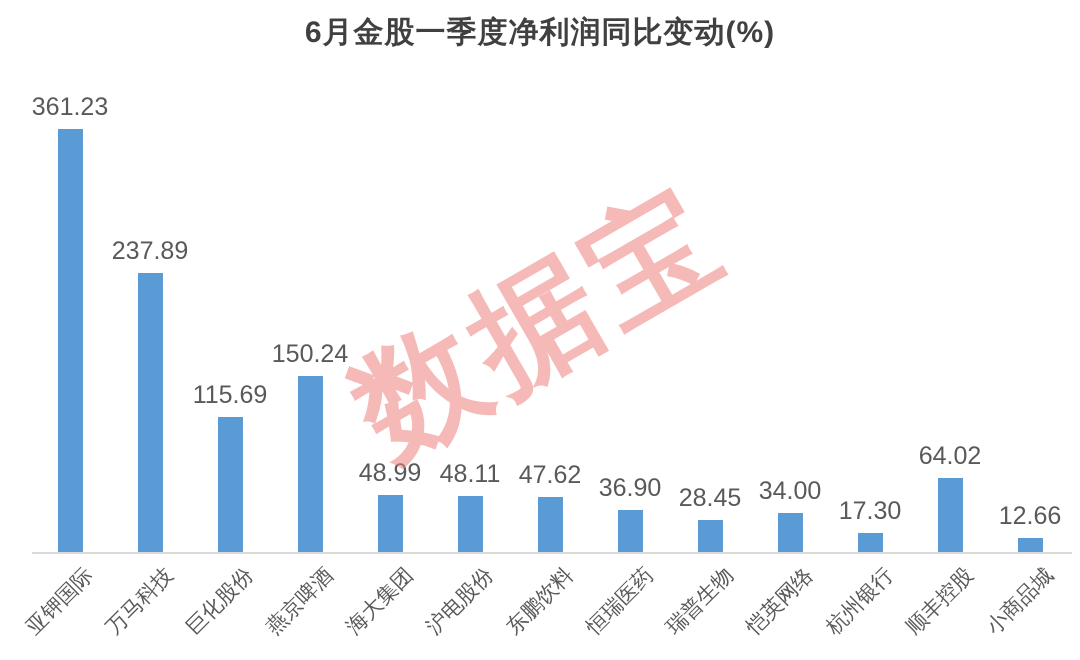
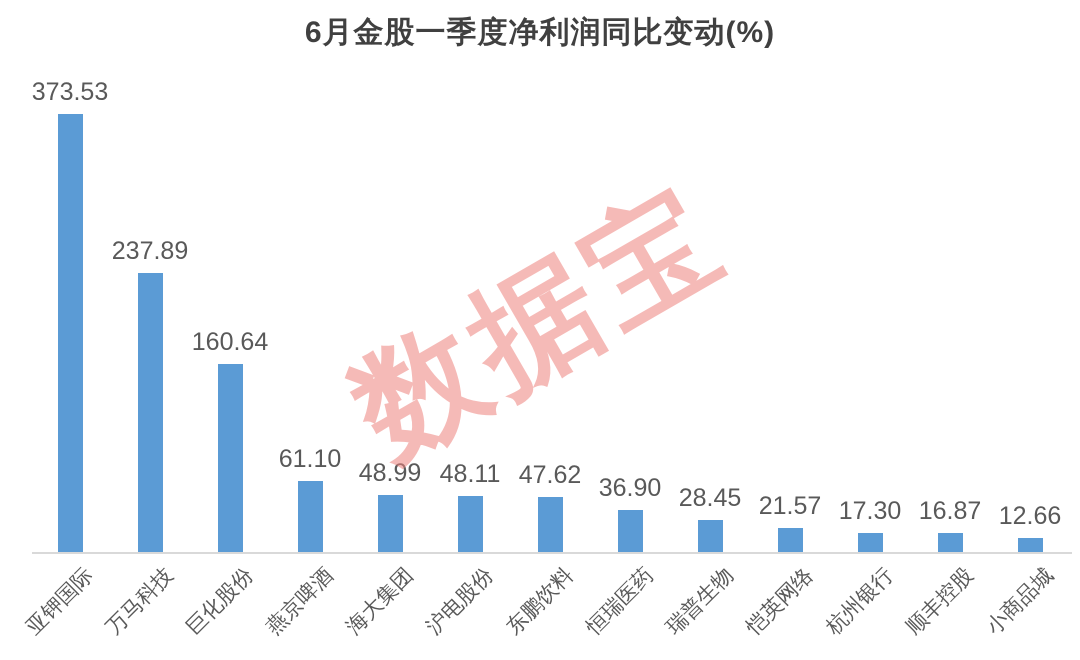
亚钾国际: 361.23 -> 373.53
巨化股份: 115.69 -> 160.64
燕京啤酒: 150.24 -> 61.10
恺英网络: 34.00 -> 21.57
顺丰控股: 64.02 -> 16.87
